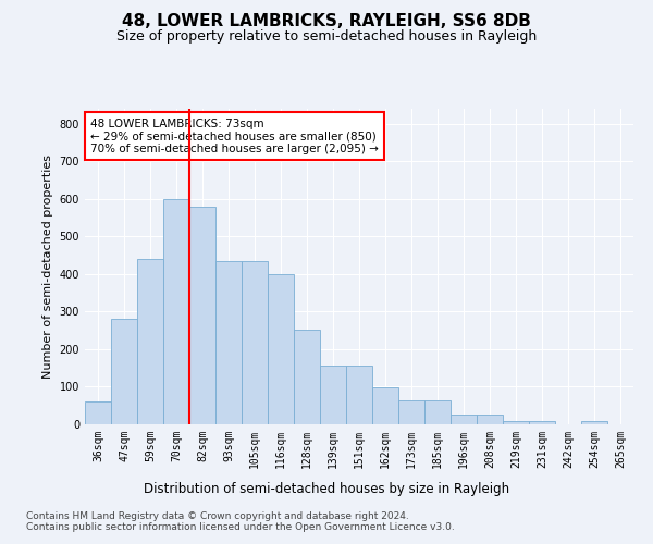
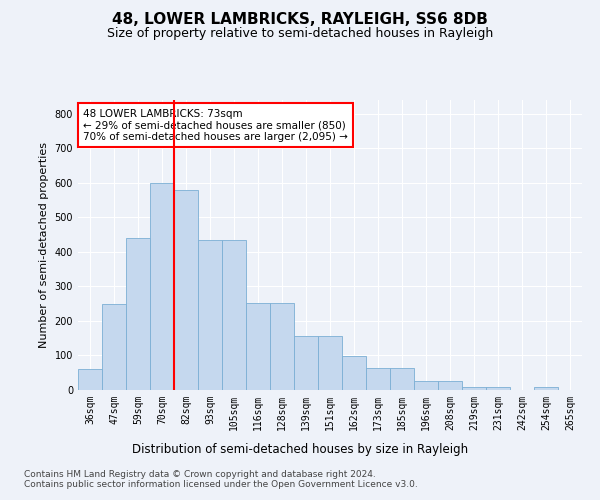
47sqm: 280 -> 248
116sqm: 400 -> 253
